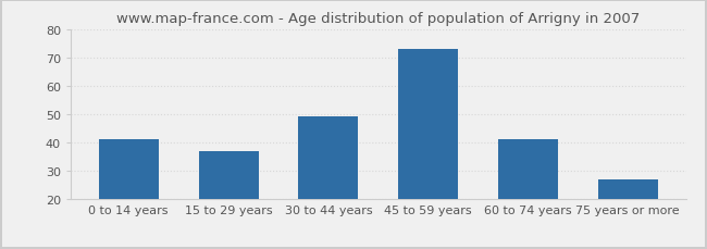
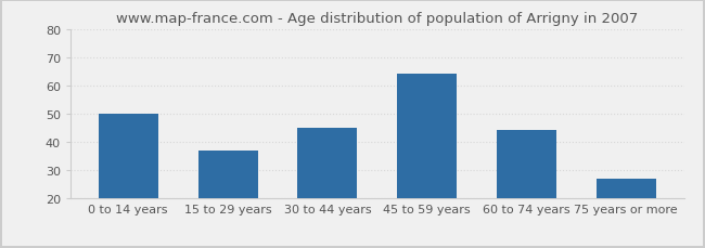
0 to 14 years: 41 -> 50
30 to 44 years: 49 -> 45
45 to 59 years: 73 -> 64
60 to 74 years: 41 -> 44
